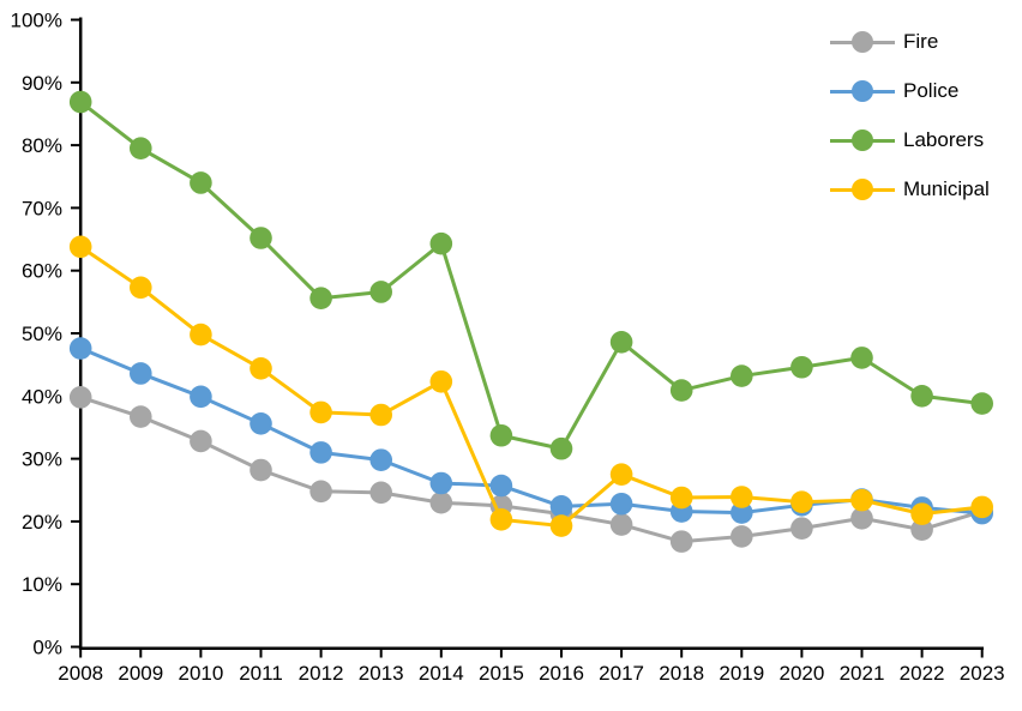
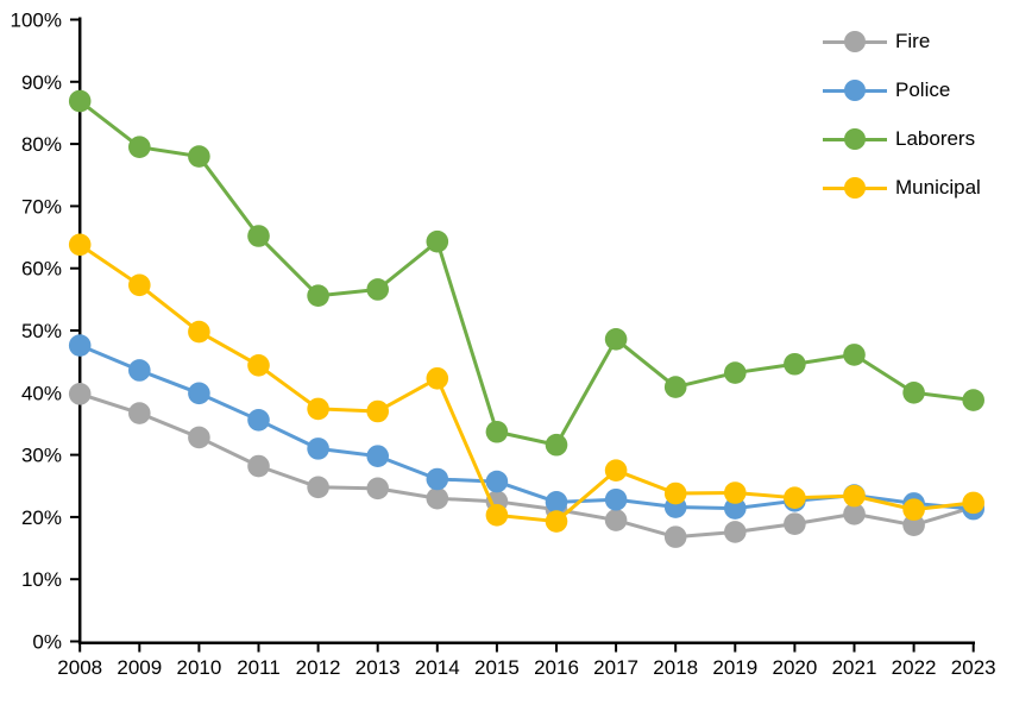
Laborers/2010: 74% -> 78%
